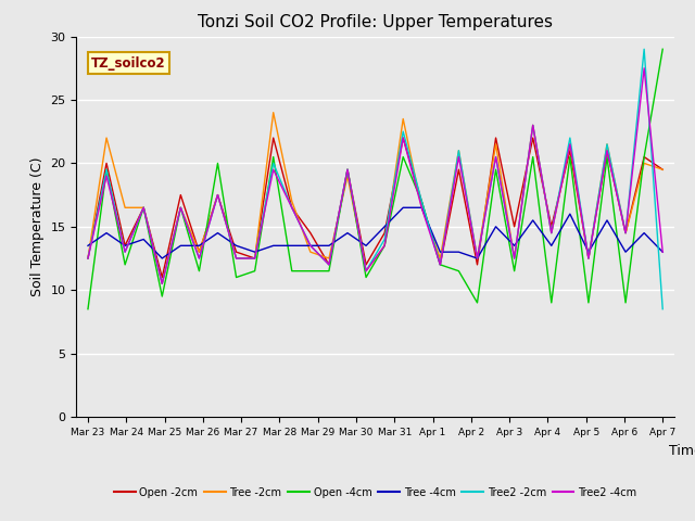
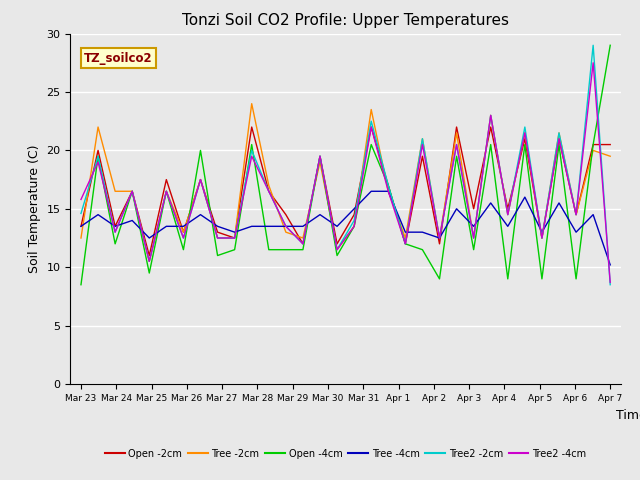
Open -2cm/Mar 23: 12.5 -> 13.5
Tree2 -2cm/Mar 23: 12.5 -> 14.6
Tree2 -4cm/Mar 23: 12.5 -> 15.8
Open -2cm/Apr 7: 19.5 -> 20.5
Tree -4cm/Apr 7: 13.0 -> 10.2
Tree2 -4cm/Apr 7: 13.0 -> 8.7
